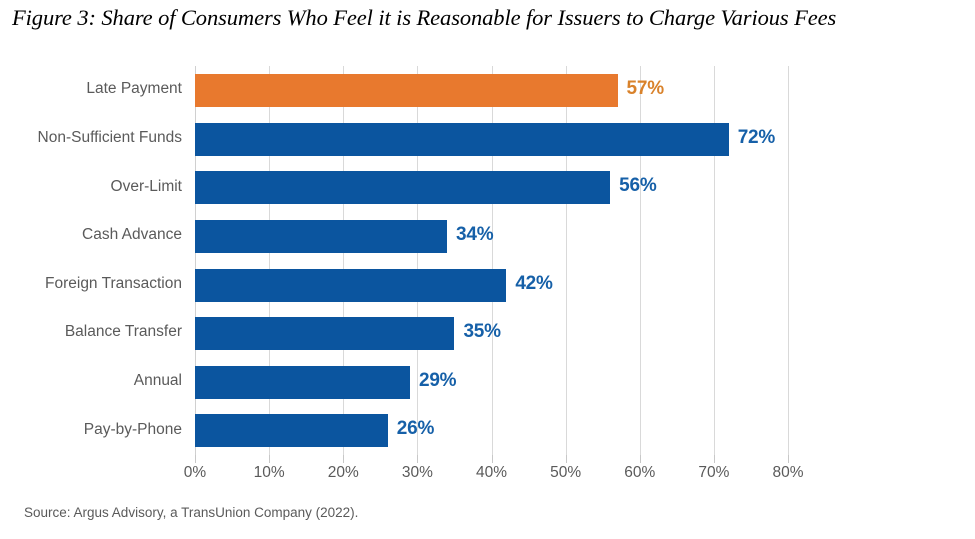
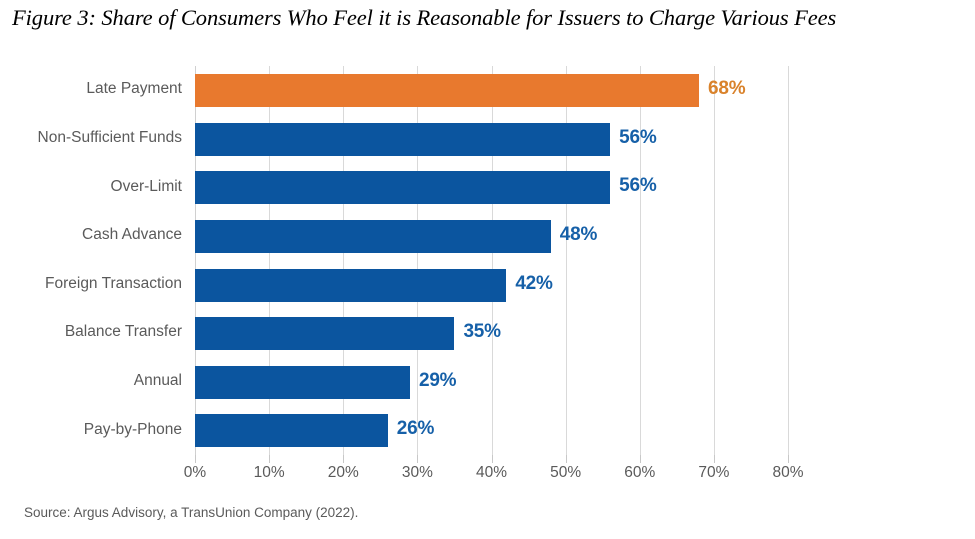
Late Payment: 57% -> 68%
Non-Sufficient Funds: 72% -> 56%
Cash Advance: 34% -> 48%
